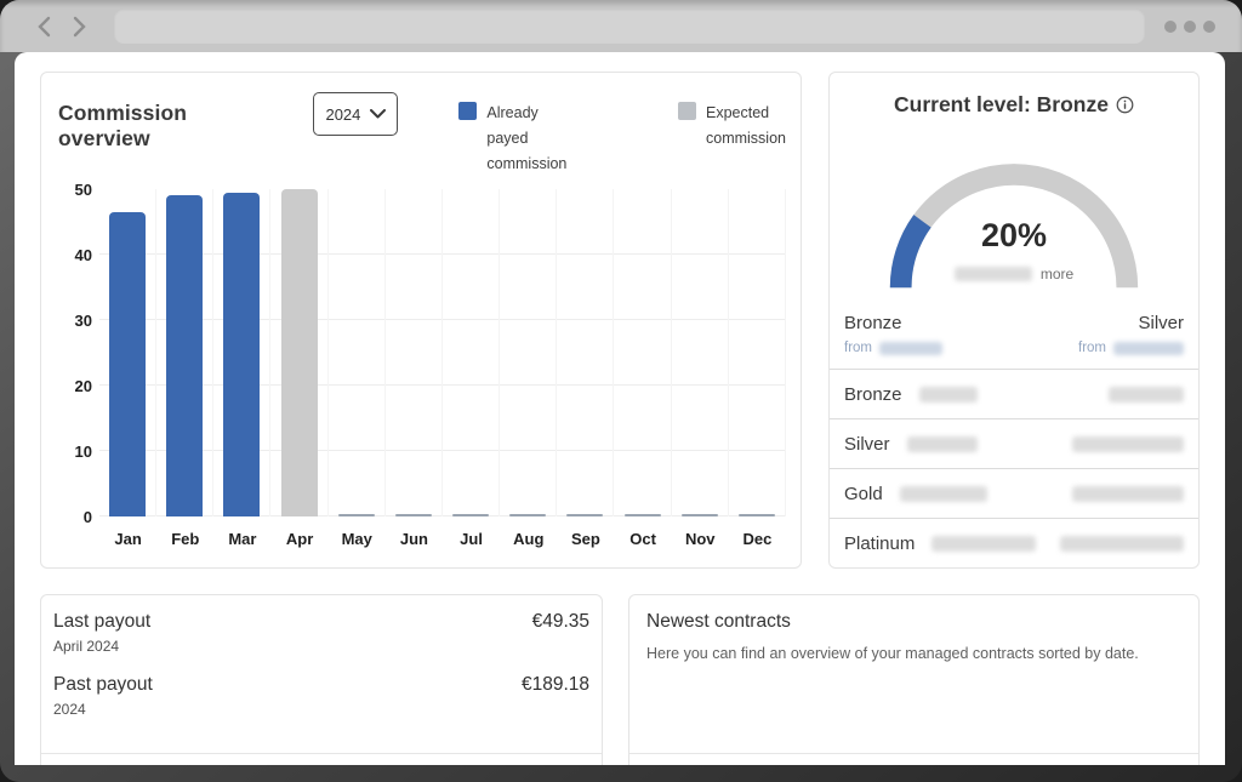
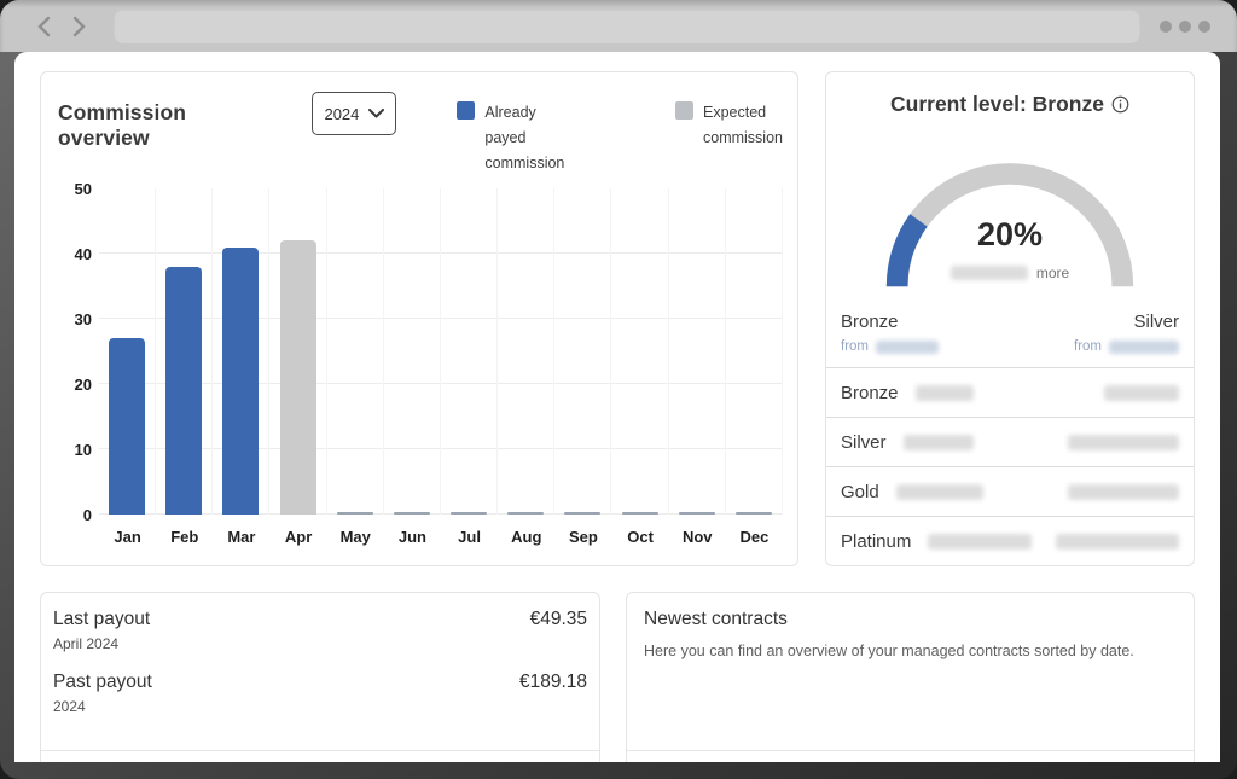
Already payed commission/Jan: 46 -> 27
Already payed commission/Feb: 49 -> 38
Already payed commission/Mar: 50 -> 41
Expected commission/Apr: 50 -> 42
